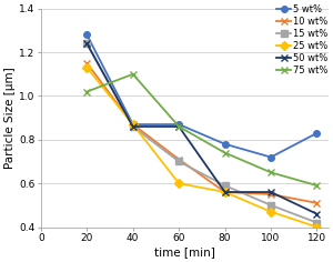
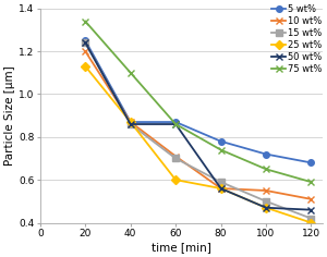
5 wt%/20: 1.28 -> 1.25
10 wt%/20: 1.15 -> 1.20
75 wt%/20: 1.02 -> 1.34
50 wt%/100: 0.56 -> 0.47
5 wt%/120: 0.83 -> 0.68
